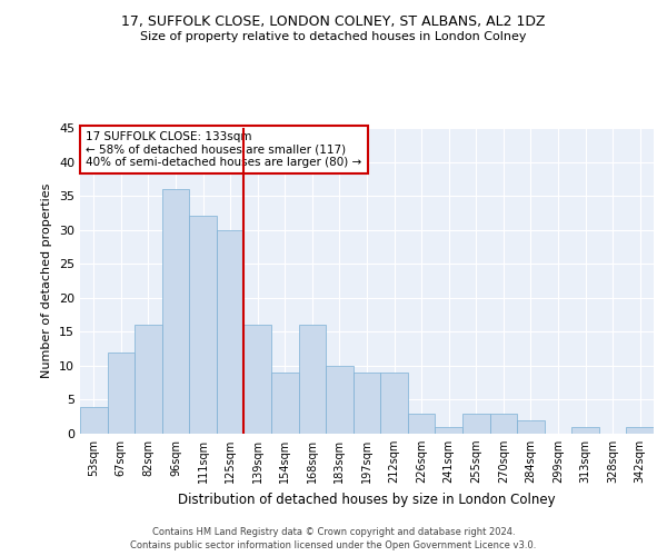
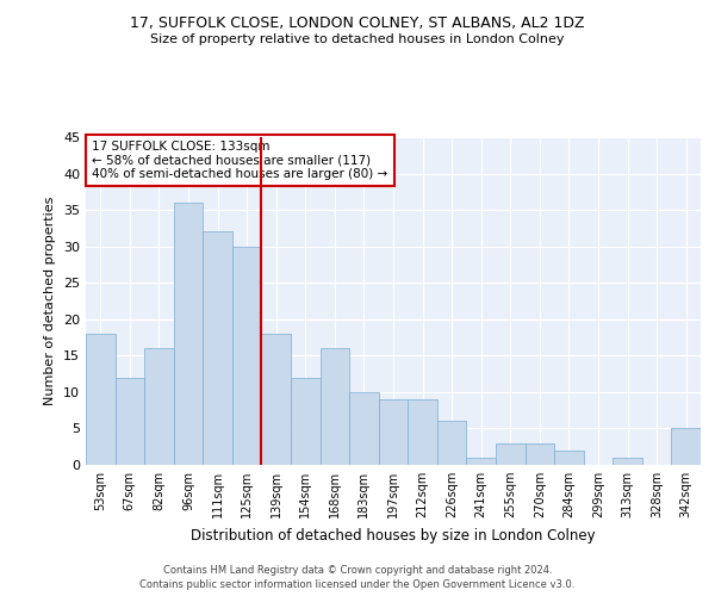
53sqm: 4 -> 18
139sqm: 16 -> 18
154sqm: 9 -> 12
226sqm: 3 -> 6
342sqm: 1 -> 5
